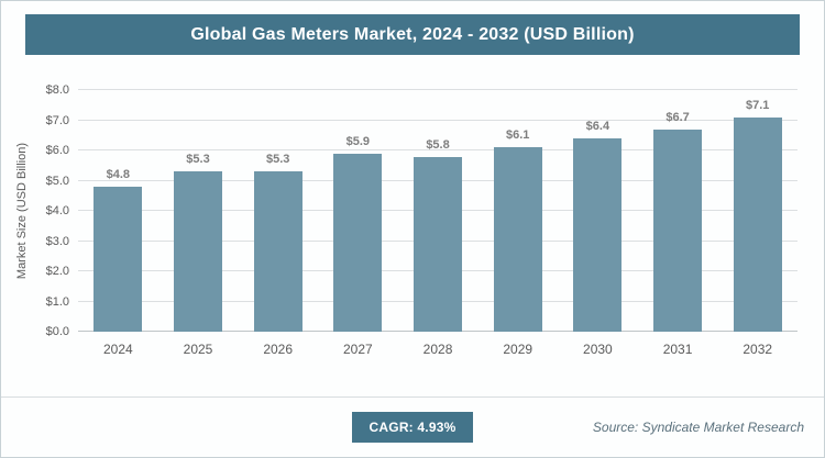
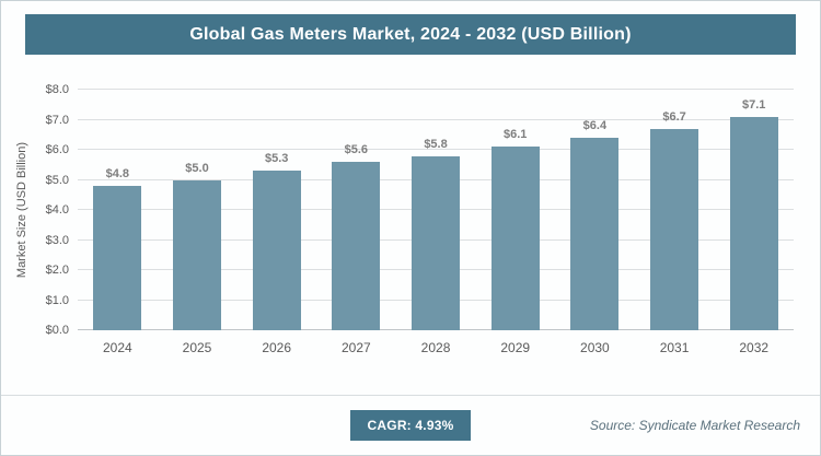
2025: $5.3 -> $5.0
2027: $5.9 -> $5.6
